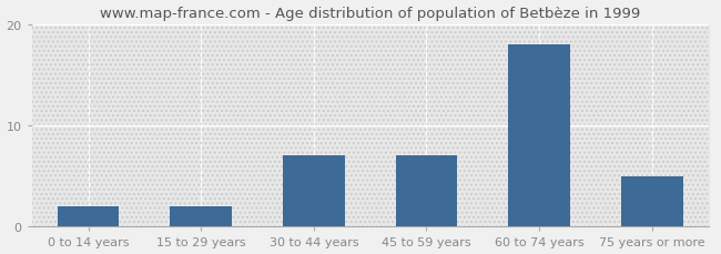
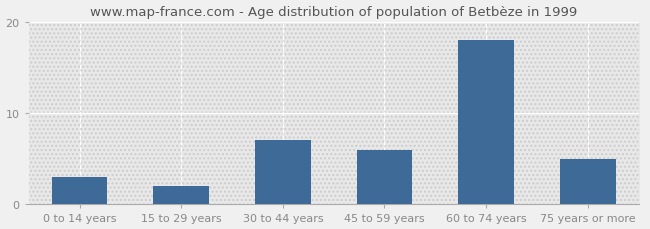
0 to 14 years: 2 -> 3
45 to 59 years: 7 -> 6
